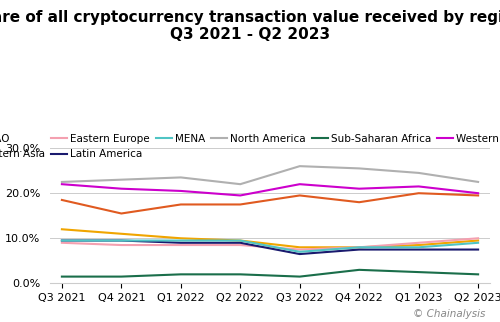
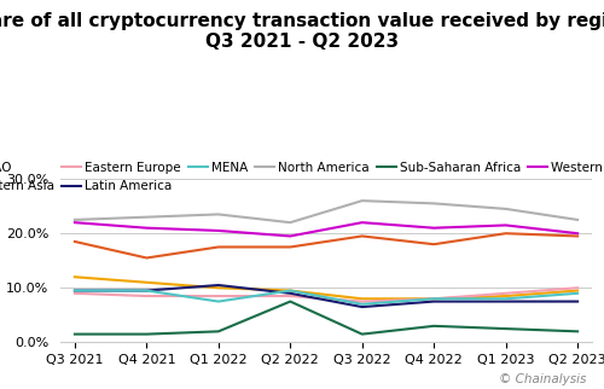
Latin America/Q1 2022: 9.0% -> 10.5%
MENA/Q1 2022: 9.5% -> 7.5%
Sub-Saharan Africa/Q2 2022: 2.0% -> 7.5%
